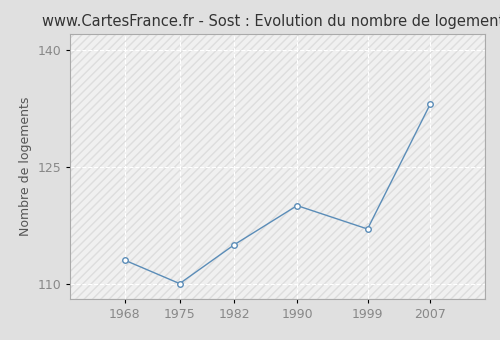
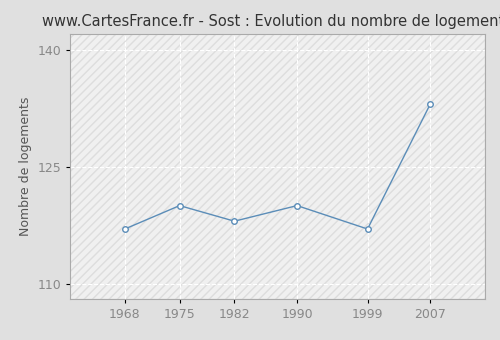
1968: 113 -> 117
1975: 110 -> 120
1982: 115 -> 118
